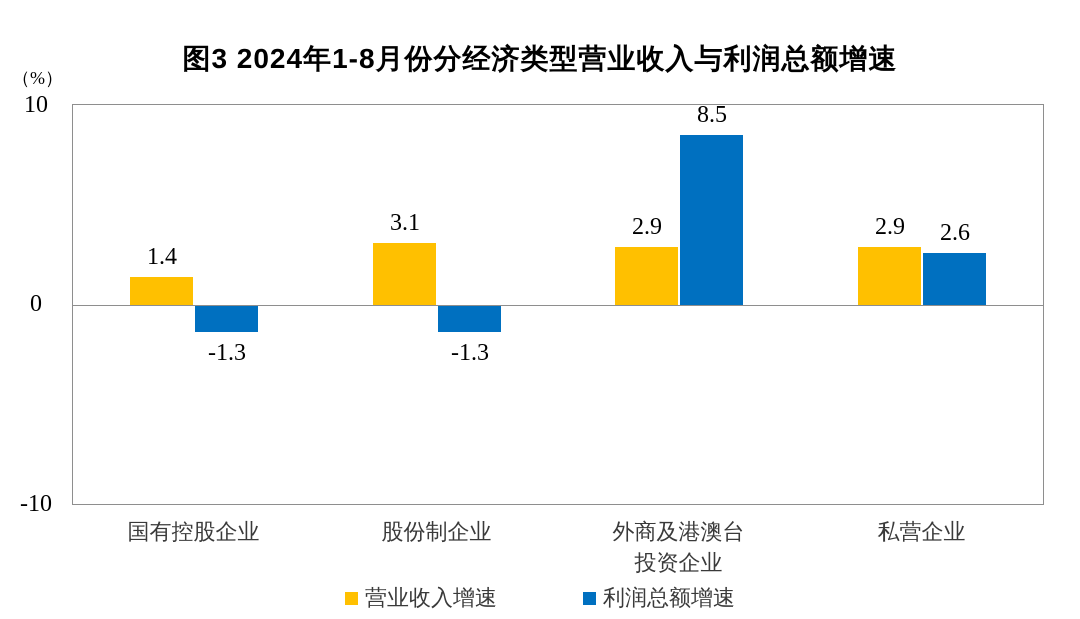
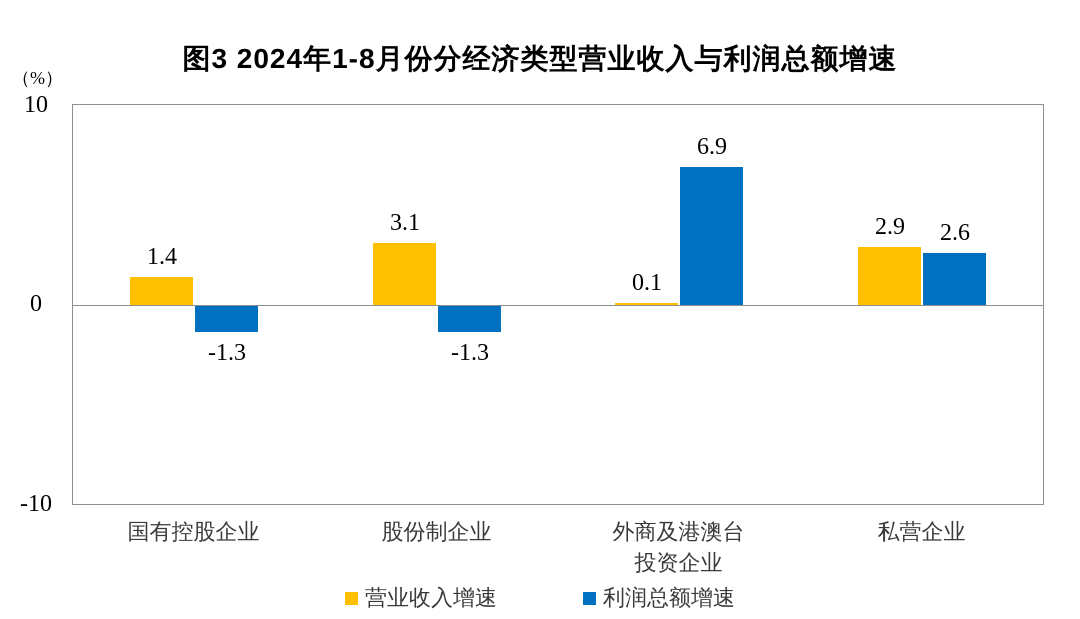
营业收入增速/外商及港澳台 投资企业: 2.9 -> 0.1
利润总额增速/外商及港澳台 投资企业: 8.5 -> 6.9
